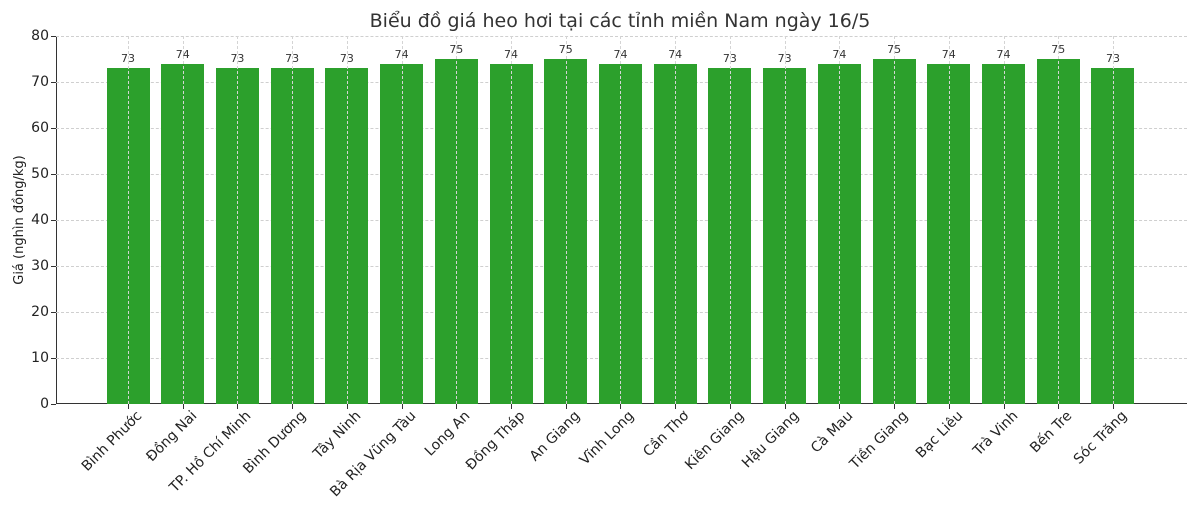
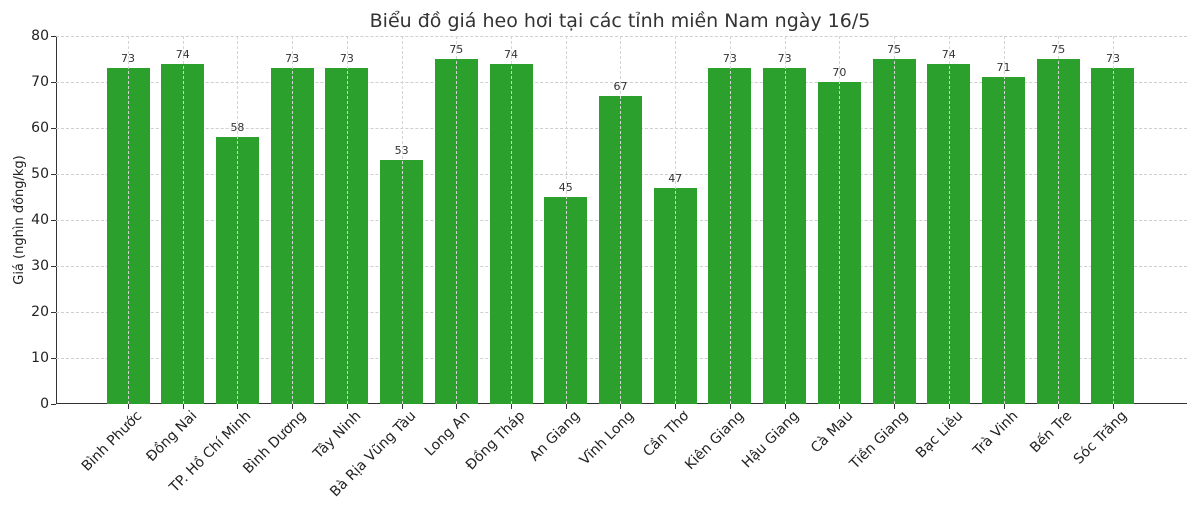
TP. Hồ Chí Minh: 73 -> 58
Bà Rịa Vũng Tàu: 74 -> 53
An Giang: 75 -> 45
Vĩnh Long: 74 -> 67
Cần Thơ: 74 -> 47
Cà Mau: 74 -> 70
Trà Vinh: 74 -> 71
